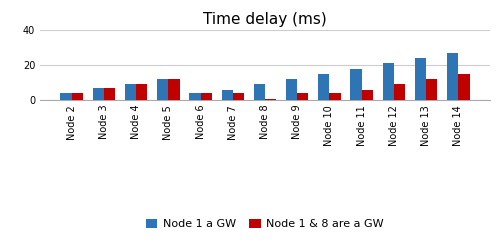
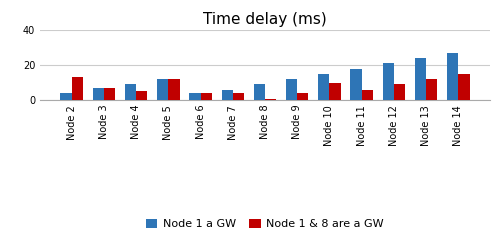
Node 1 & 8 are a GW/Node 2: 4 -> 13
Node 1 & 8 are a GW/Node 4: 9 -> 5
Node 1 & 8 are a GW/Node 10: 4 -> 10
